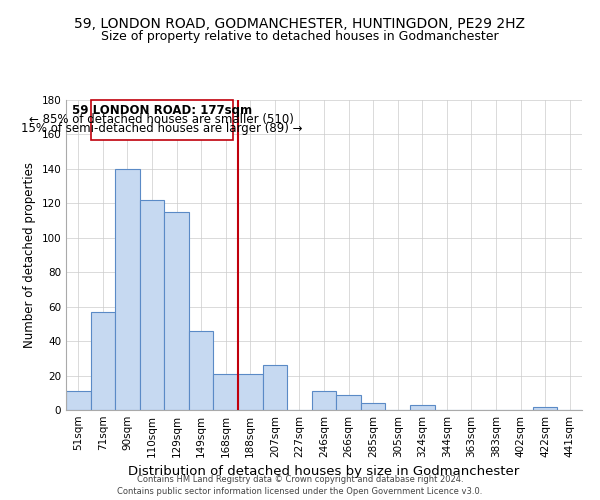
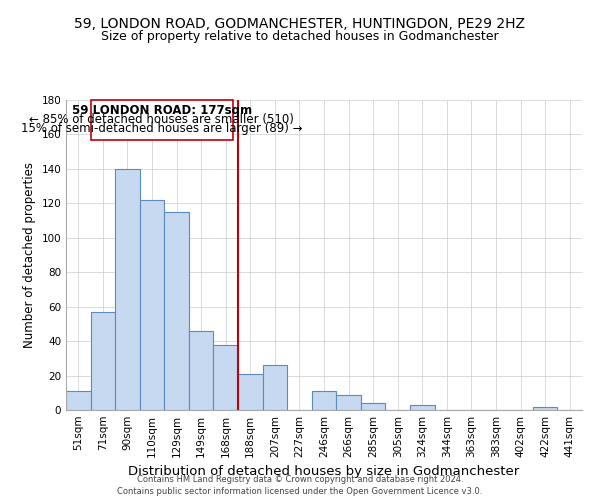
168sqm: 21 -> 38
